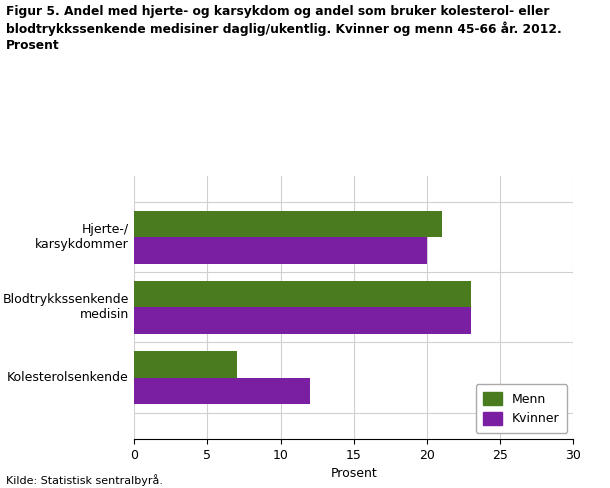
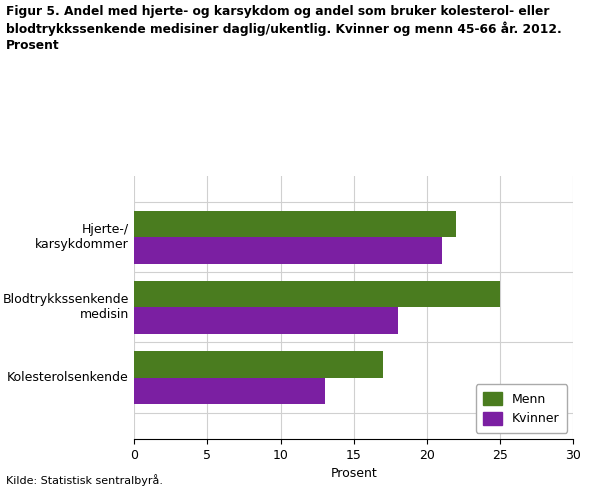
Menn/Hjerte-/ karsykdommer: 21 -> 22
Kvinner/Hjerte-/ karsykdommer: 20 -> 21
Menn/Blodtrykkssenkende medisin: 23 -> 25
Kvinner/Blodtrykkssenkende medisin: 23 -> 18
Menn/Kolesterolsenkende: 7 -> 17
Kvinner/Kolesterolsenkende: 12 -> 13
